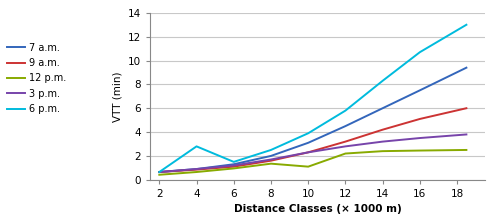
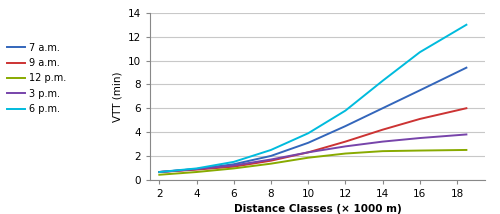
6 p.m./4: 2.8 -> 0.9
12 p.m./10: 1.1 -> 1.9
